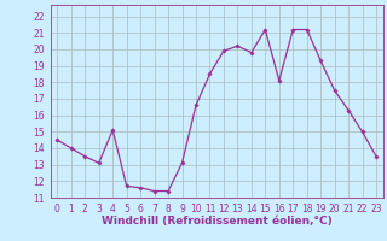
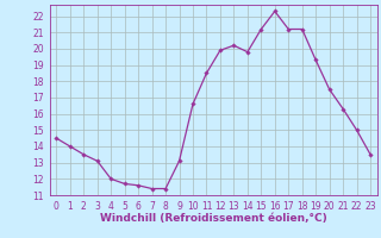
4: 15.1 -> 12.0
16: 18.1 -> 22.3
